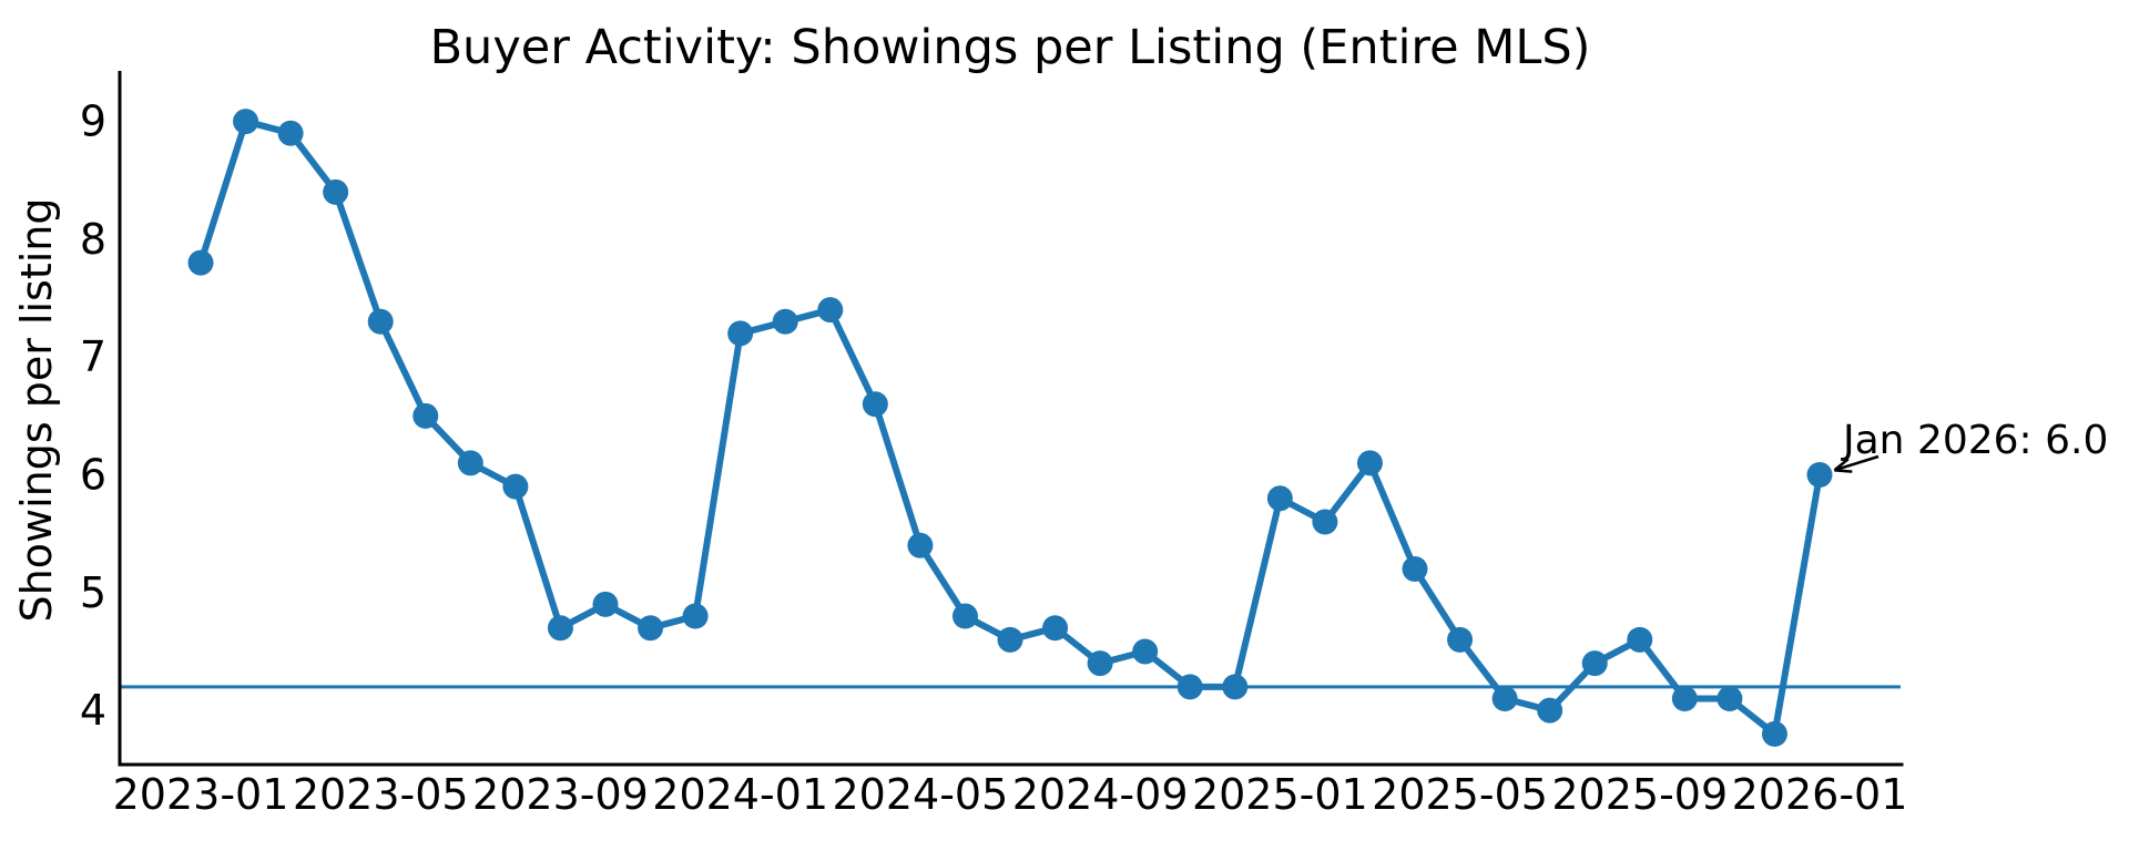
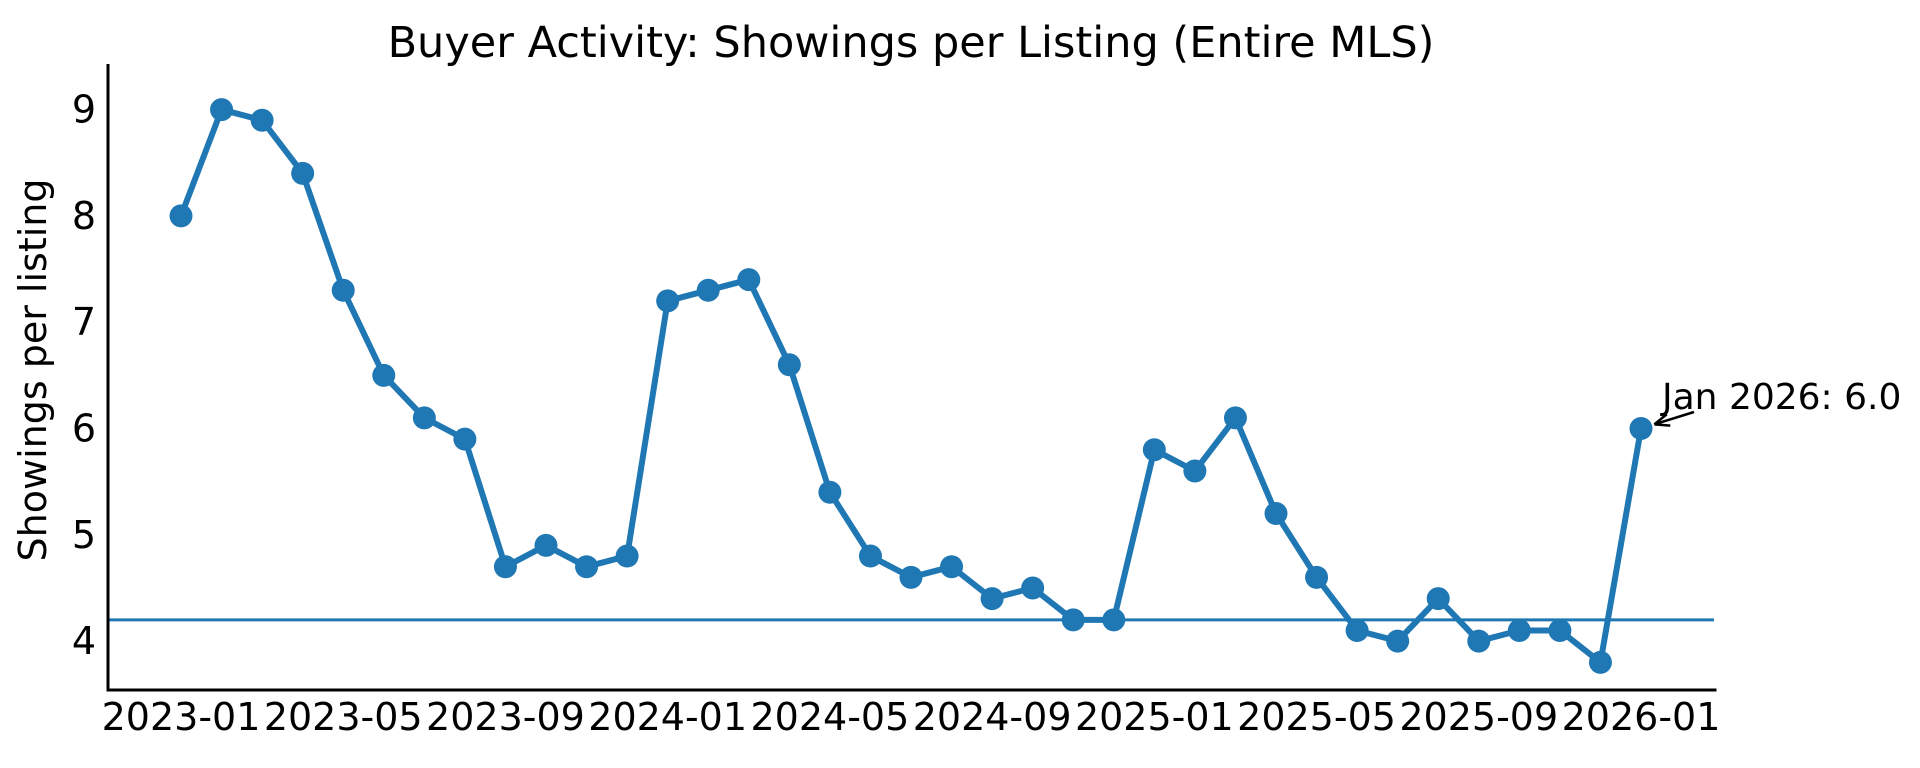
2023-01: 7.8 -> 8.0
2025-09: 4.6 -> 4.0
